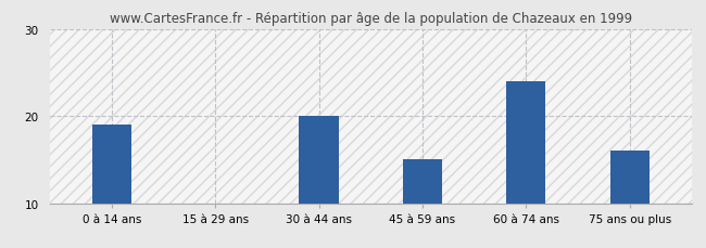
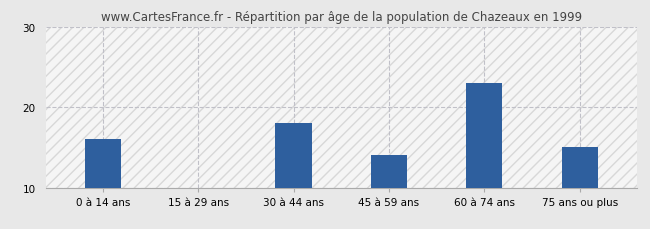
0 à 14 ans: 19 -> 16
30 à 44 ans: 20 -> 18
45 à 59 ans: 15 -> 14
60 à 74 ans: 24 -> 23
75 ans ou plus: 16 -> 15
